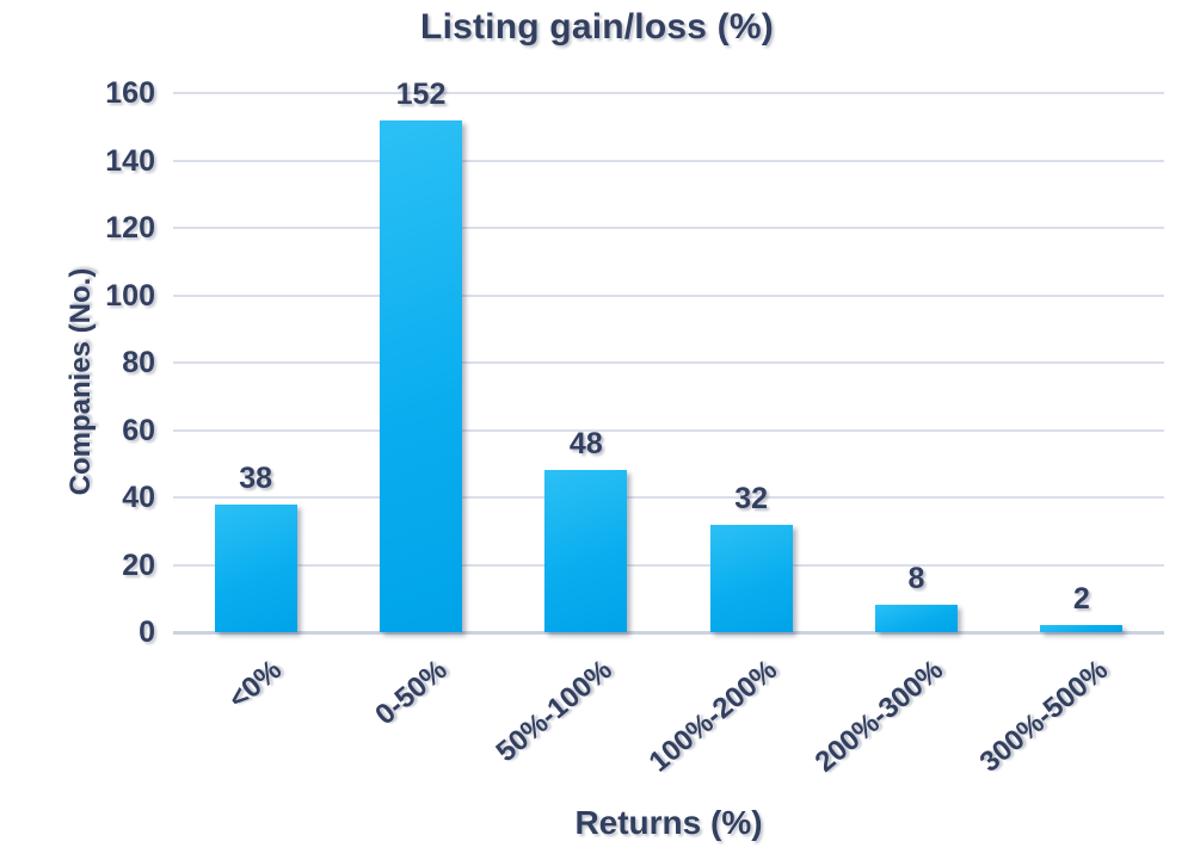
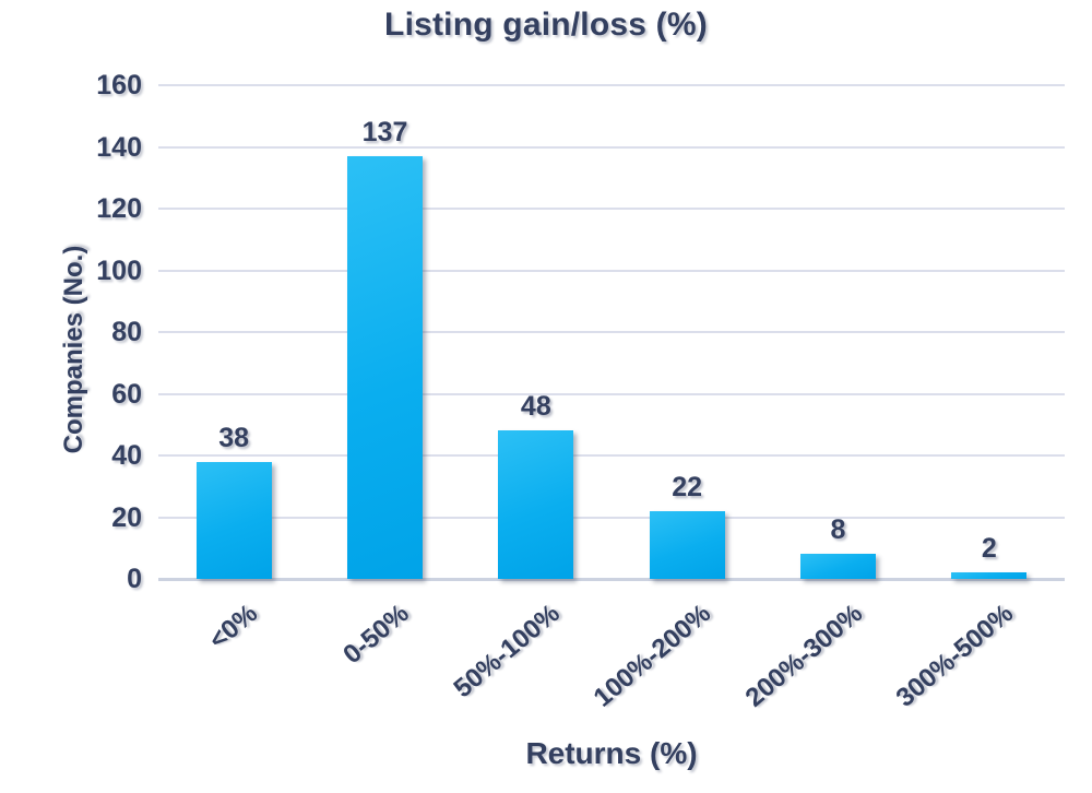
0-50%: 152 -> 137
100%-200%: 32 -> 22
